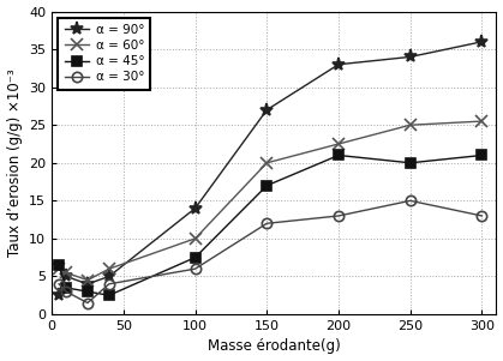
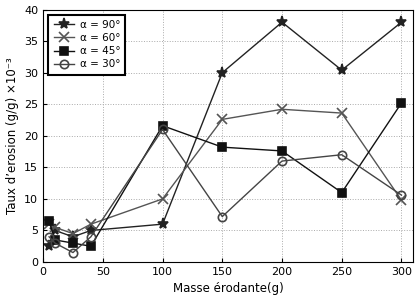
α = 90°/100: 14.0 -> 6.0
α = 45°/100: 7.5 -> 21.6
α = 30°/100: 6.0 -> 21.0
α = 90°/150: 27.0 -> 30.0
α = 60°/150: 20.0 -> 22.6
α = 45°/150: 17.0 -> 18.2
α = 30°/150: 12.0 -> 7.2
α = 90°/200: 33.0 -> 38.0
α = 60°/200: 22.5 -> 24.2
α = 45°/200: 21.0 -> 17.6
α = 30°/200: 13.0 -> 16.0
α = 90°/250: 34.0 -> 30.4
α = 60°/250: 25.0 -> 23.6
α = 45°/250: 20.0 -> 11.0
α = 30°/250: 15.0 -> 17.0
α = 90°/300: 36.0 -> 38.0
α = 60°/300: 25.5 -> 9.8
α = 45°/300: 21.0 -> 25.2
α = 30°/300: 13.0 -> 10.6
